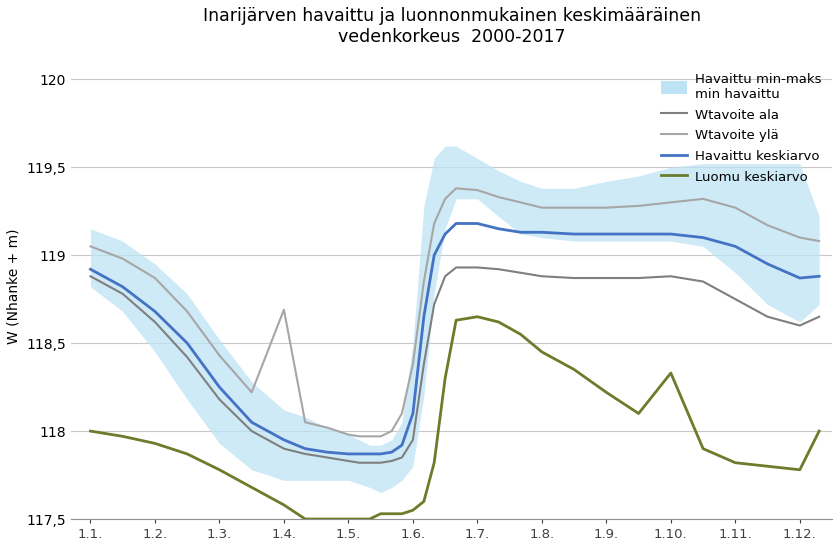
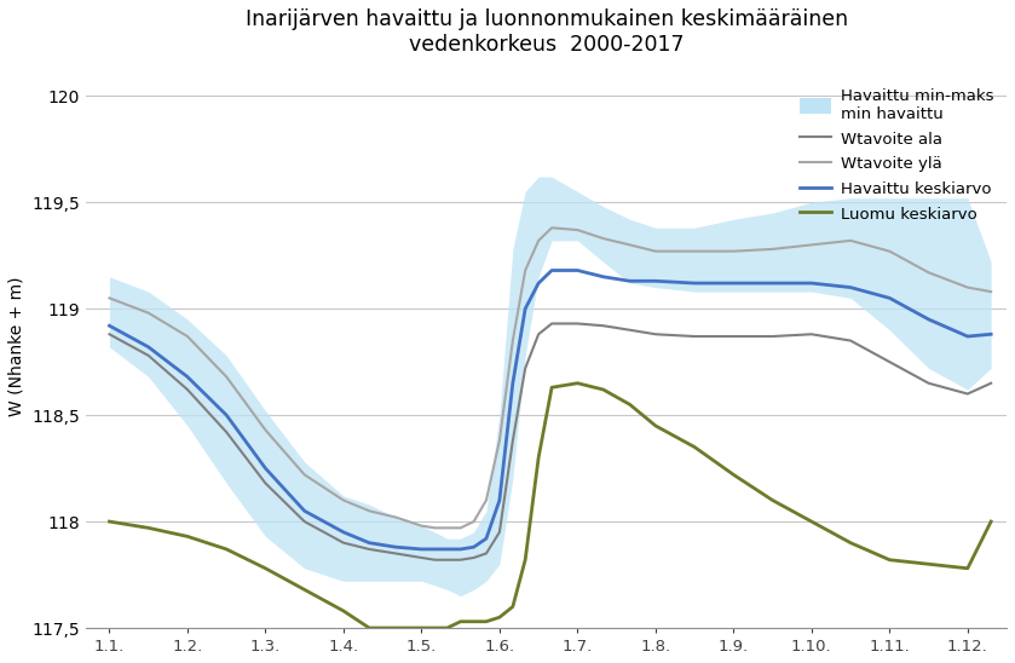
Wtavoite ylä/1.4.: 118,69 -> 118,10
Luomu keskiarvo/1.10.: 118,33 -> 118,00
